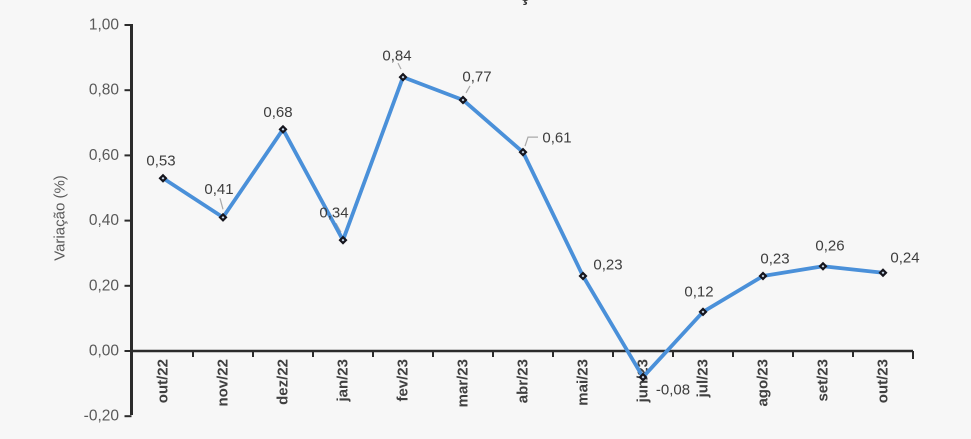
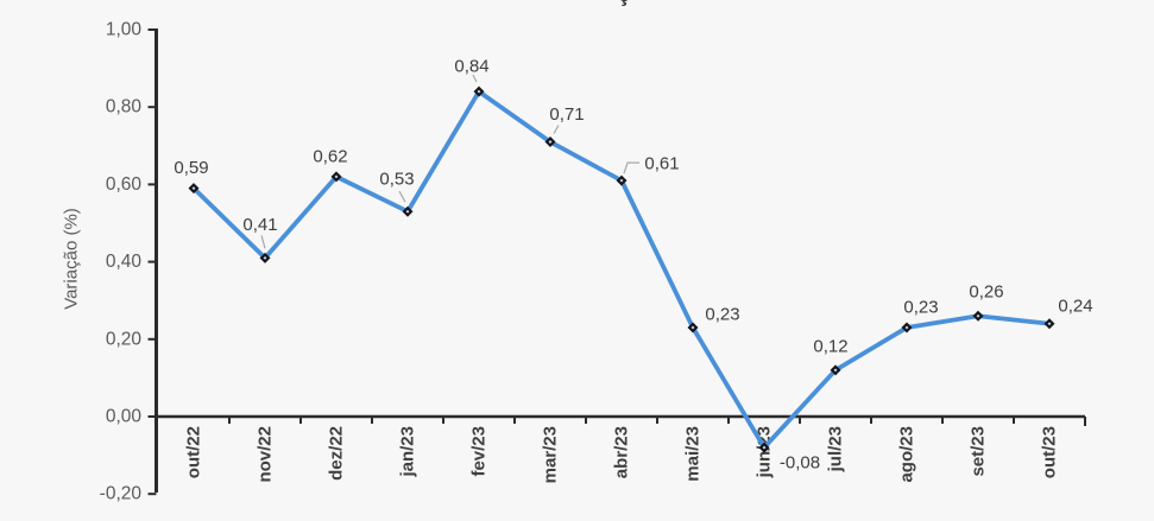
out/22: 0,53 -> 0,59
dez/22: 0,68 -> 0,62
jan/23: 0,34 -> 0,53
mar/23: 0,77 -> 0,71
